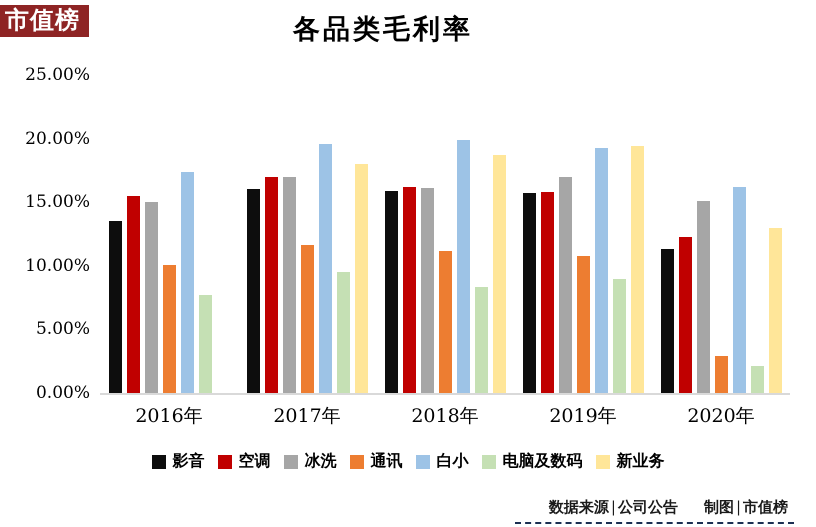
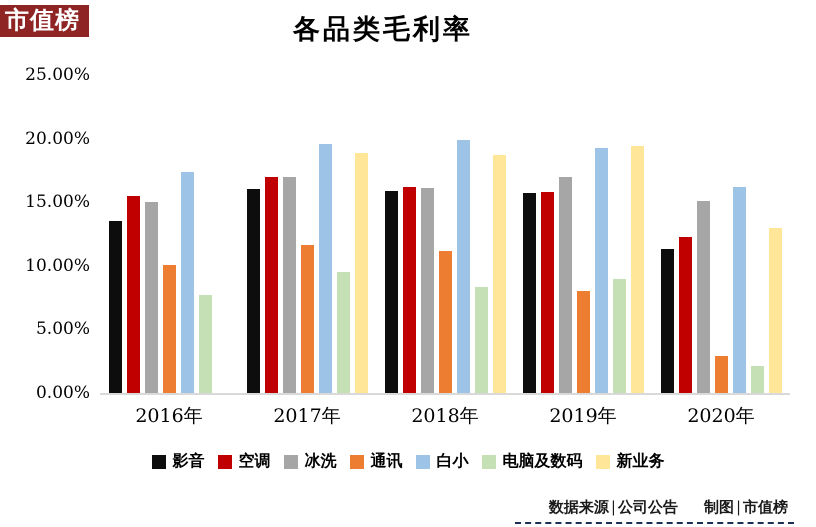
新业务/2017年: 18.0% -> 18.9%
通讯/2019年: 10.8% -> 8.0%
